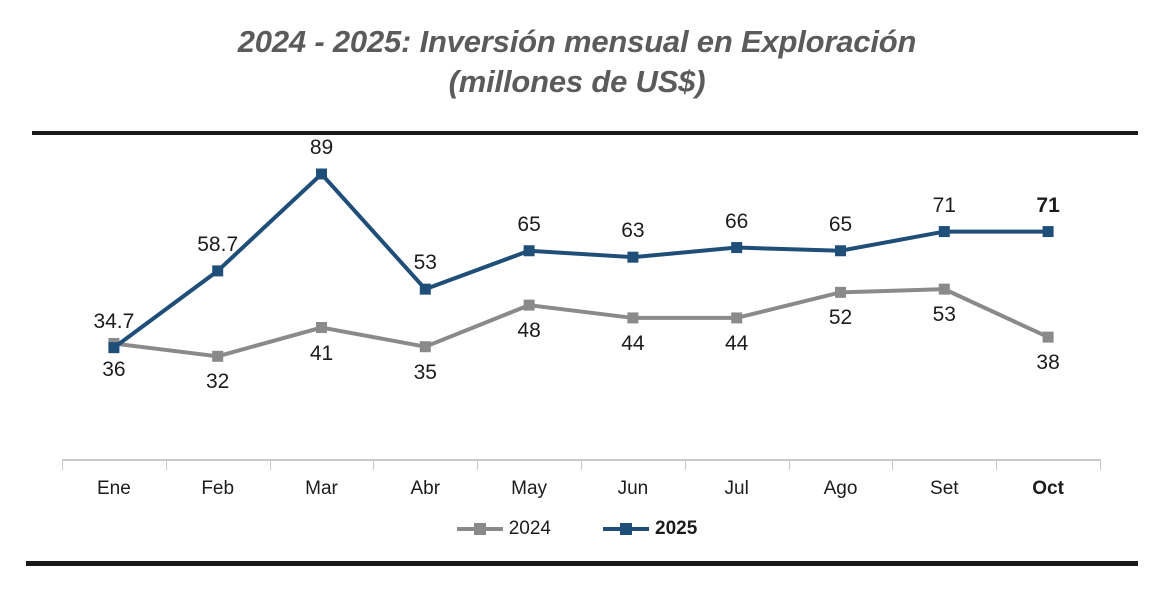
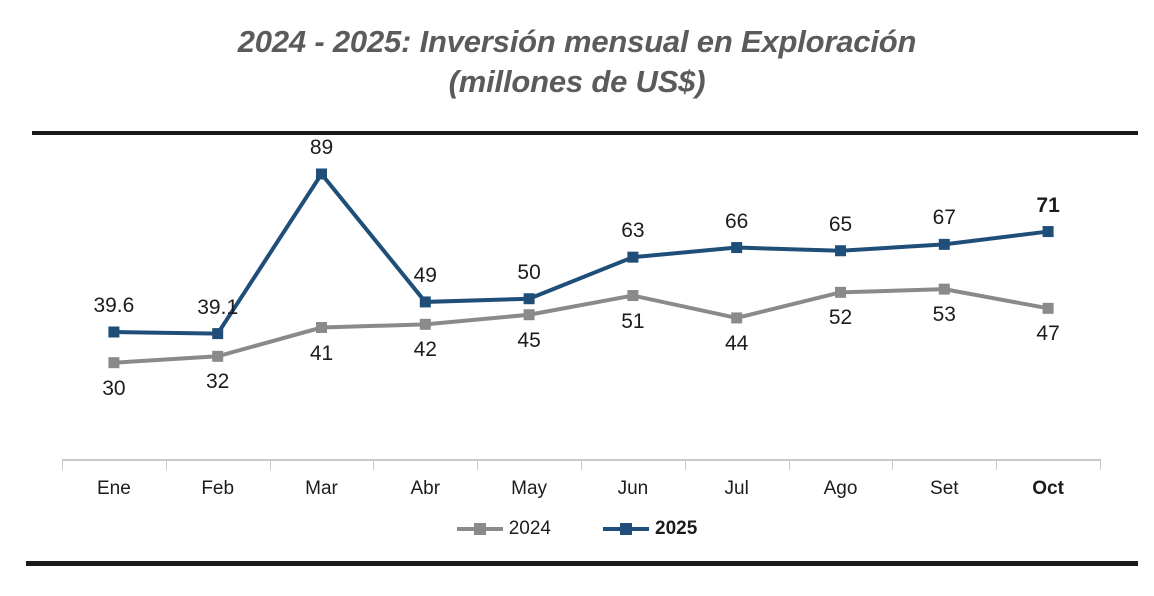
2024/Ene: 36 -> 30
2025/Ene: 34.7 -> 39.6
2025/Feb: 58.7 -> 39.1
2024/Abr: 35 -> 42
2025/Abr: 53 -> 49
2024/May: 48 -> 45
2025/May: 65 -> 50
2024/Jun: 44 -> 51
2025/Set: 71 -> 67
2024/Oct: 38 -> 47
